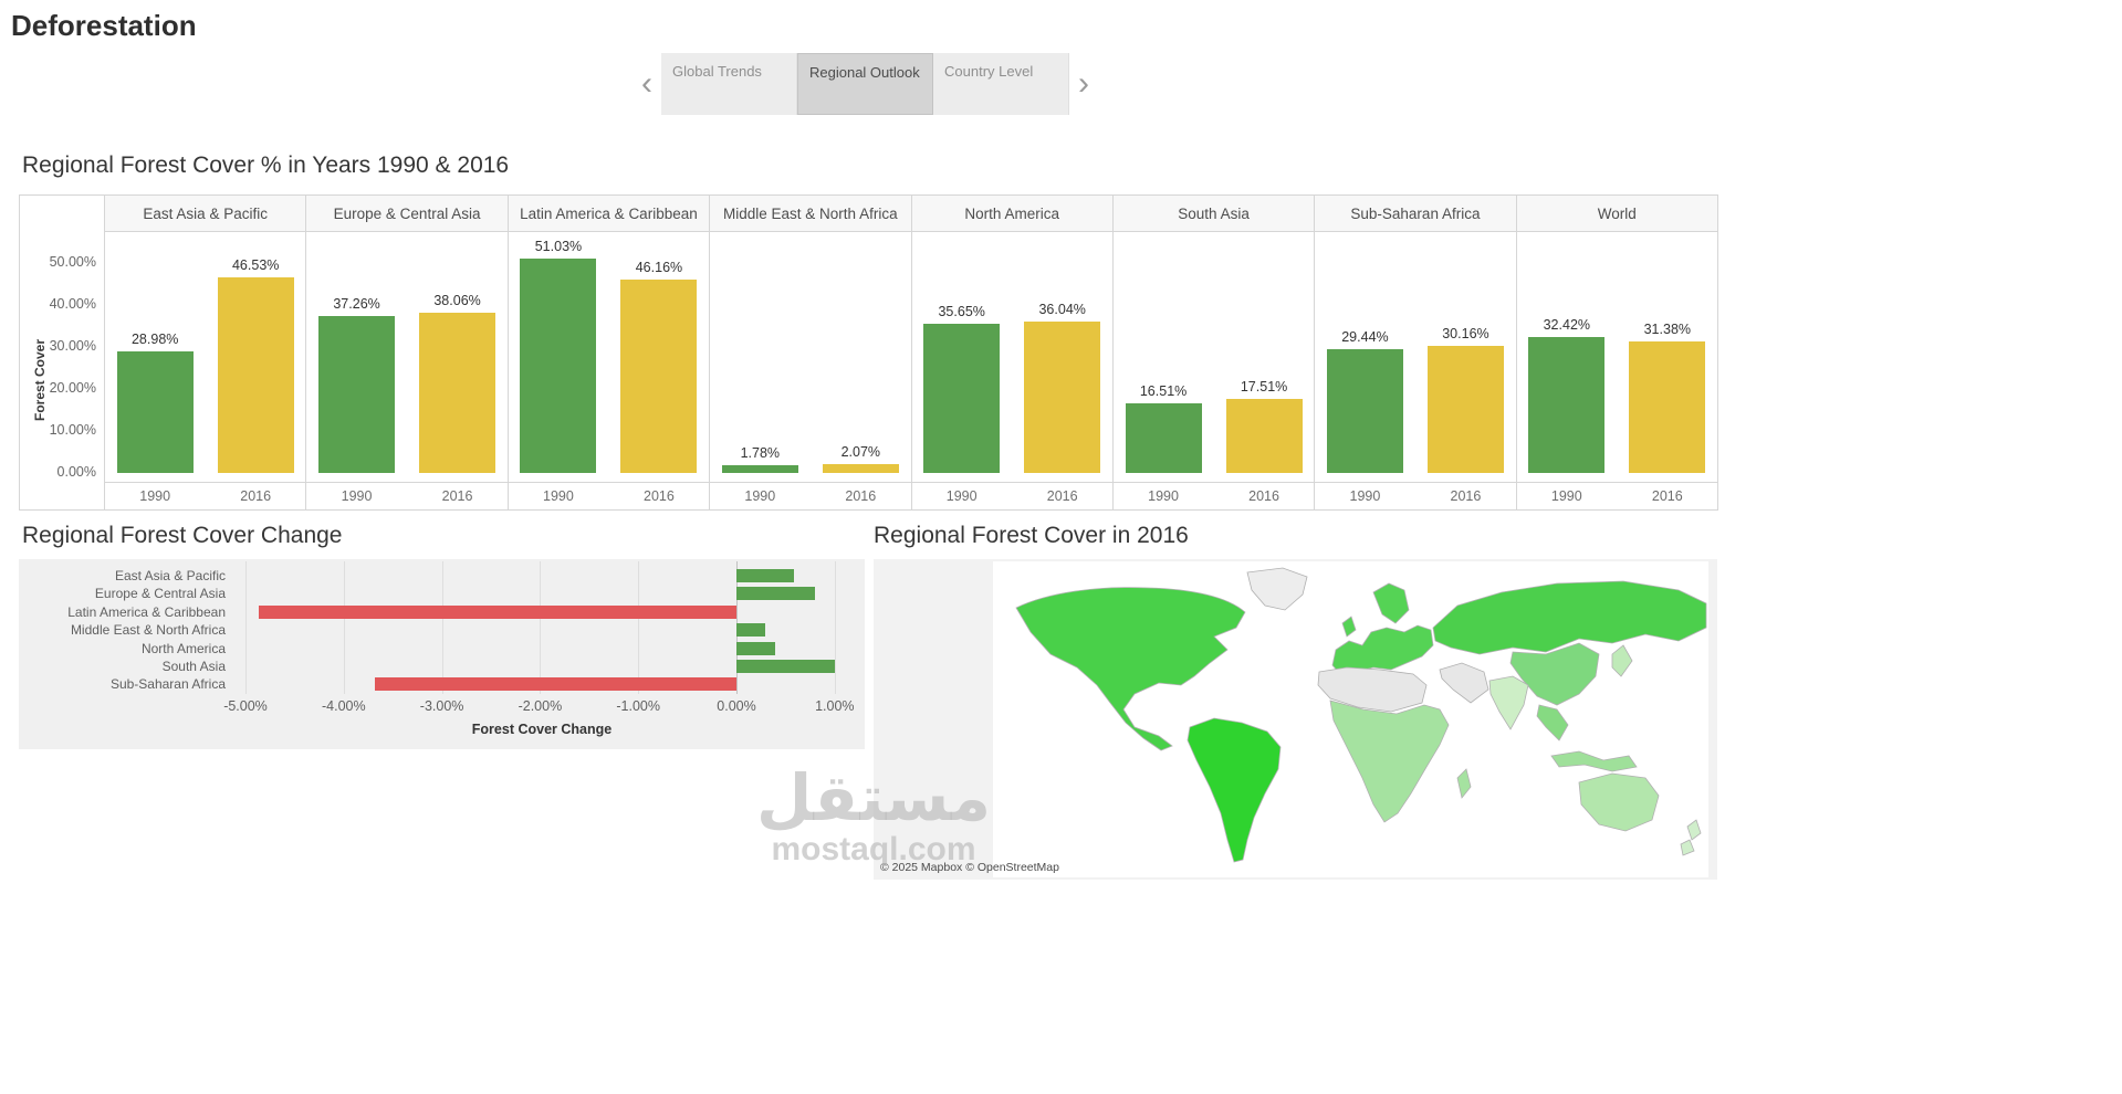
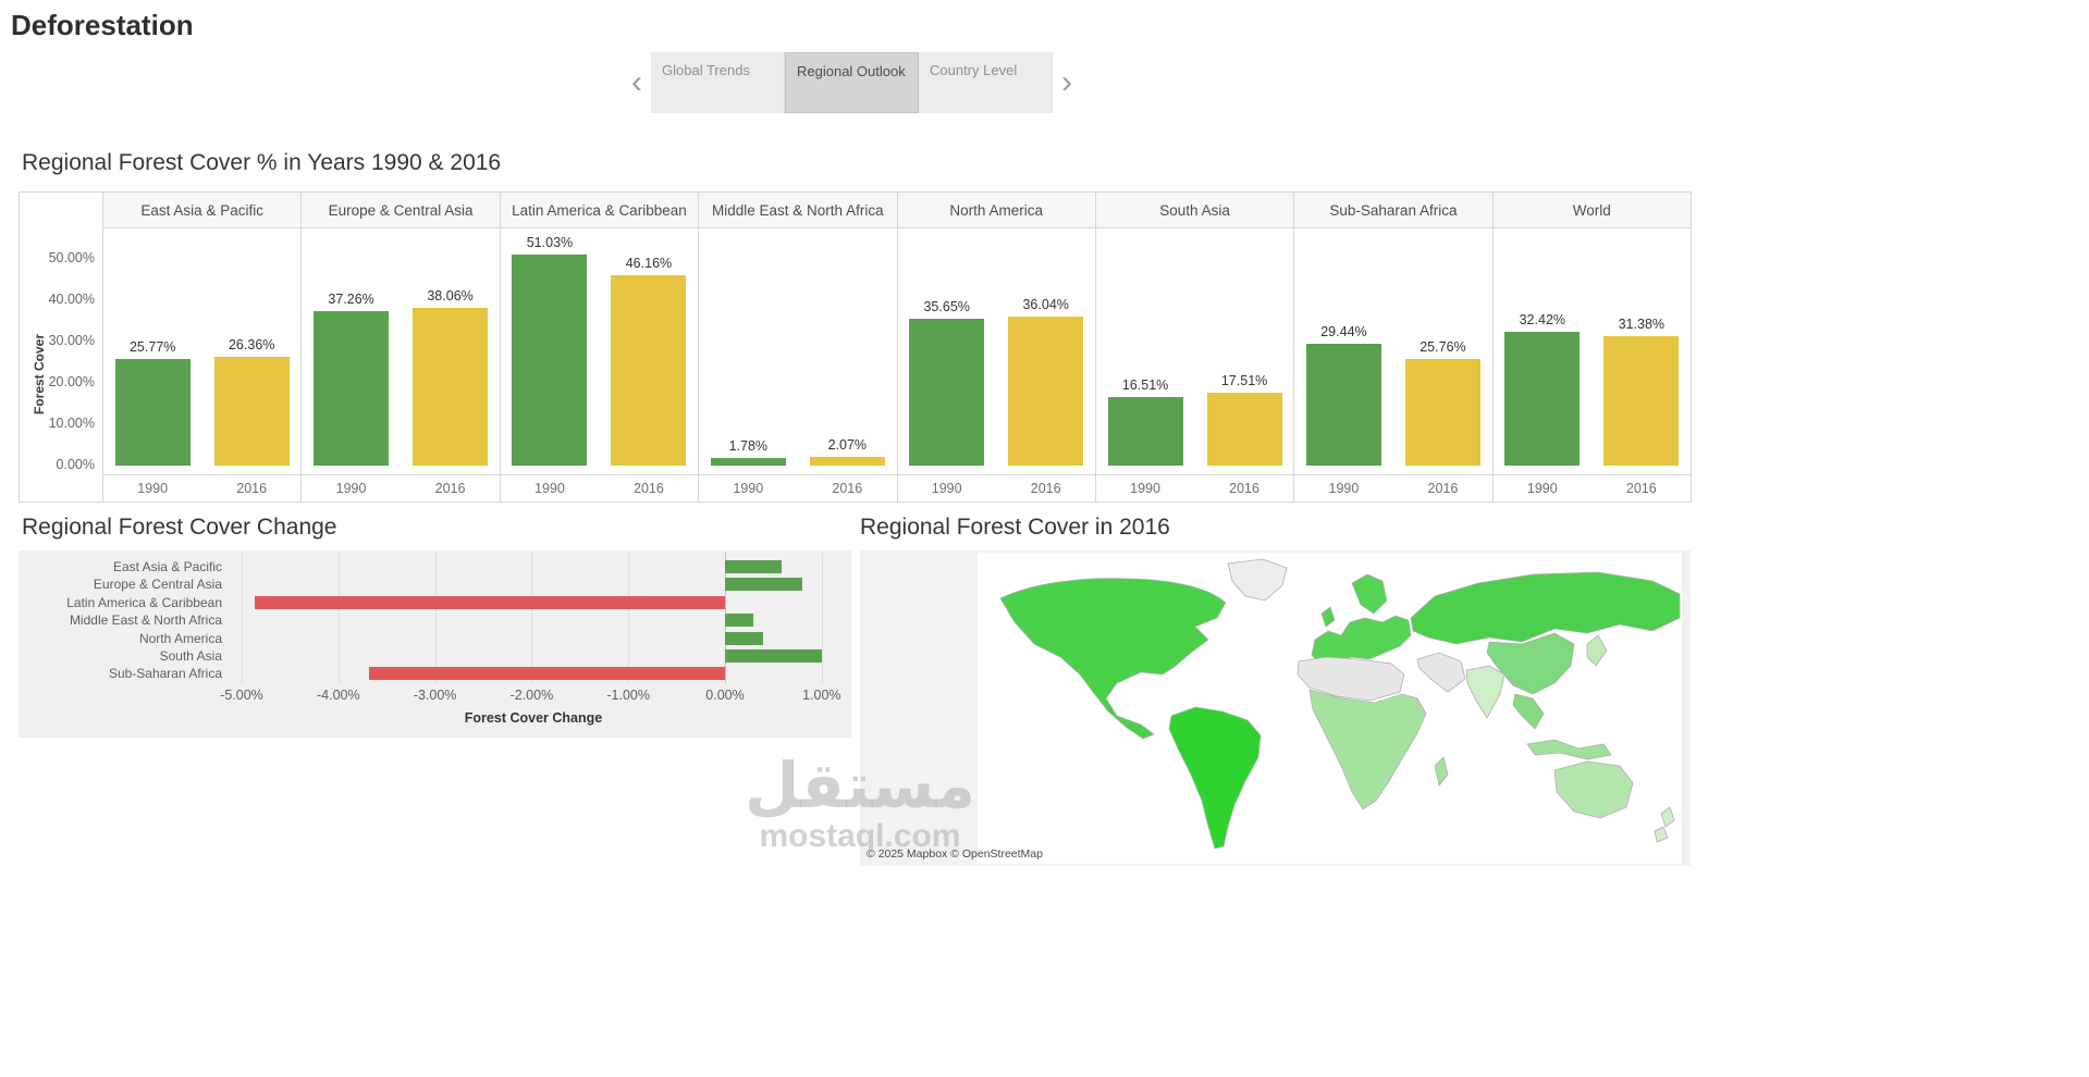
Regional Forest Cover % in Years 1990 & 2016/1990/East Asia & Pacific: 28.98% -> 25.77%
Regional Forest Cover % in Years 1990 & 2016/2016/East Asia & Pacific: 46.53% -> 26.36%
Regional Forest Cover % in Years 1990 & 2016/2016/Sub-Saharan Africa: 30.16% -> 25.76%
